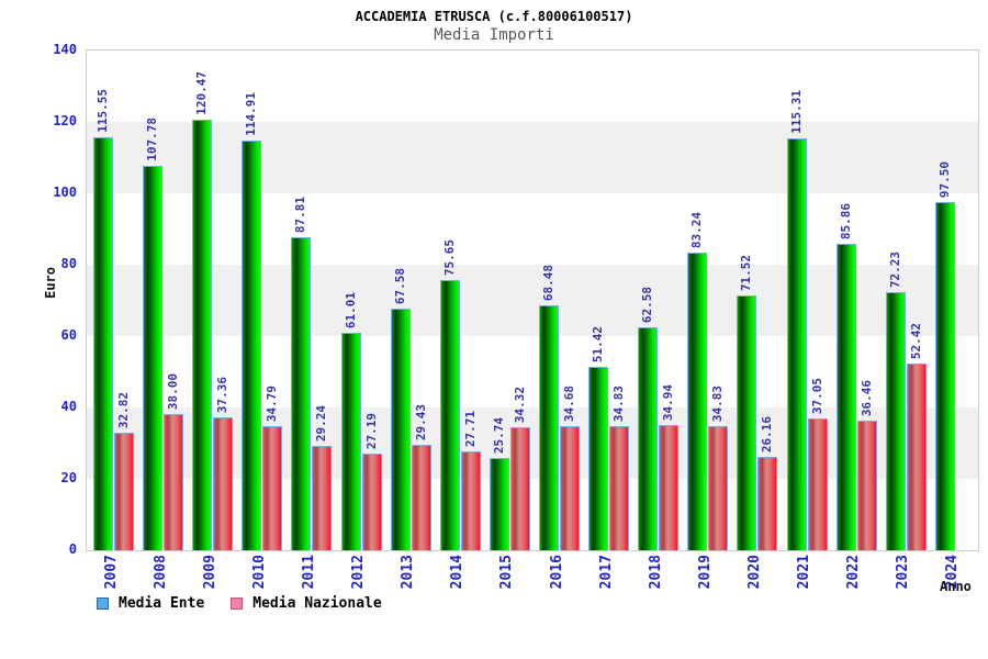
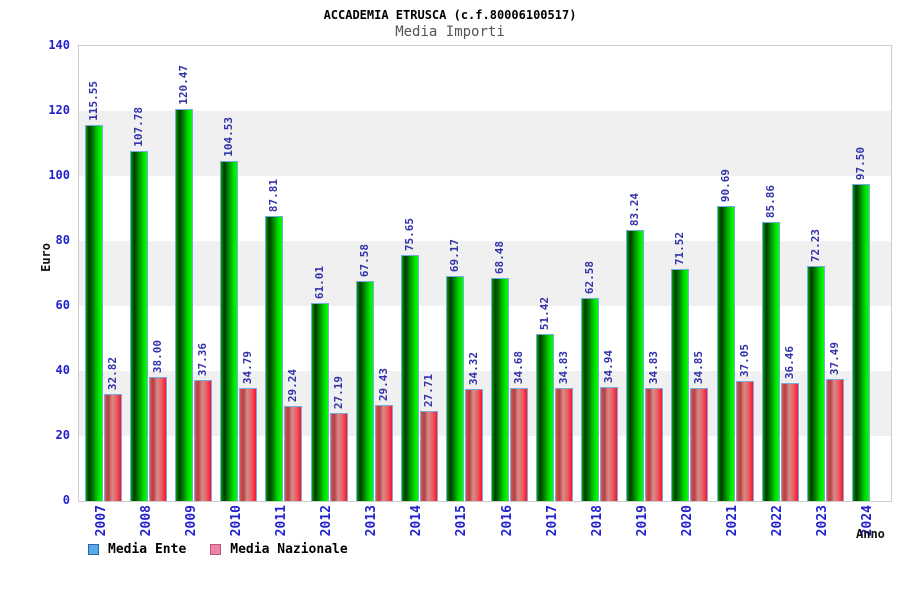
Media Ente/2010: 114.91 -> 104.53
Media Ente/2015: 25.74 -> 69.17
Media Nazionale/2020: 26.16 -> 34.85
Media Ente/2021: 115.31 -> 90.69
Media Nazionale/2023: 52.42 -> 37.49
